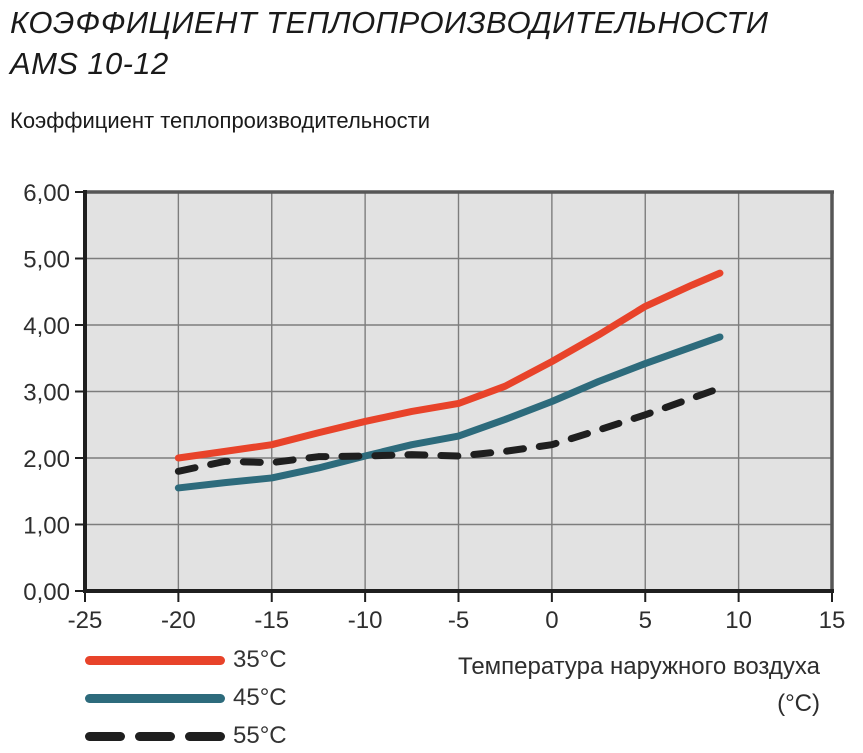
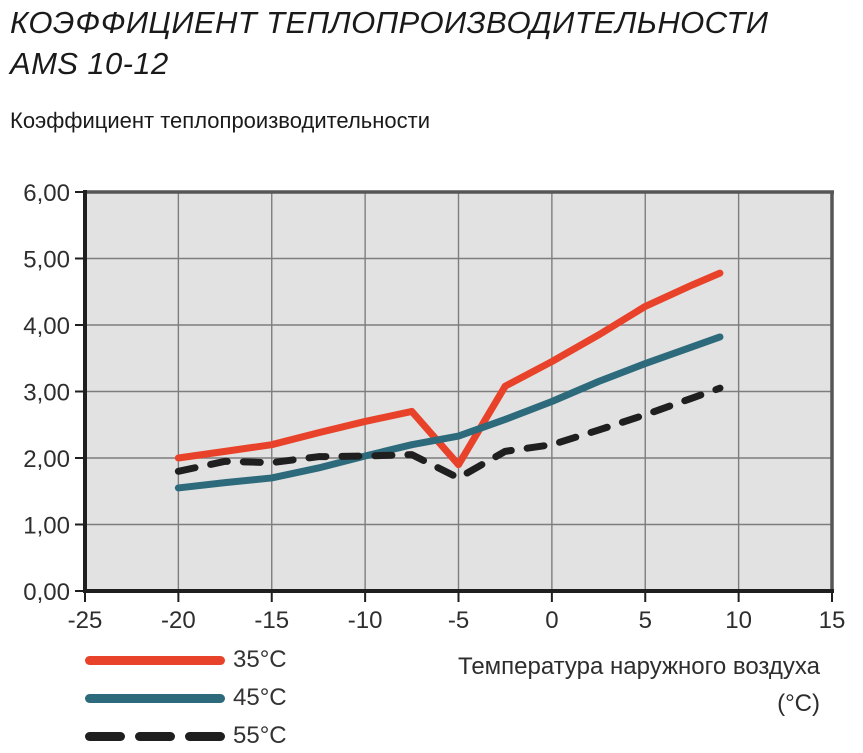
35°C/-5: 2,8 -> 1,9
55°C/-5: 2,0 -> 1,7
